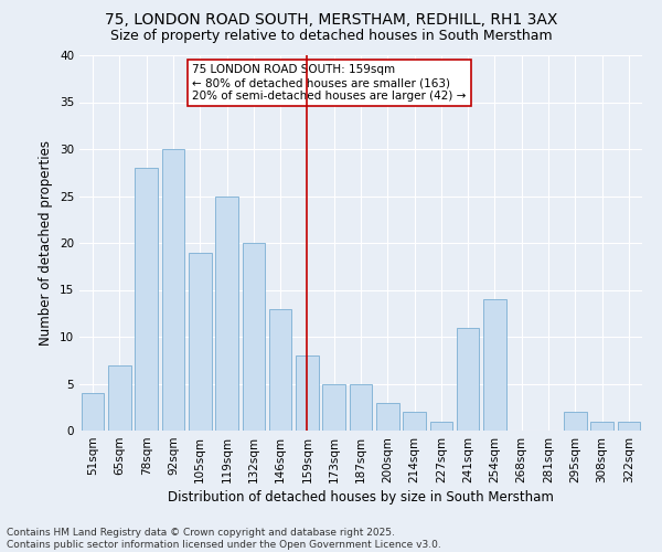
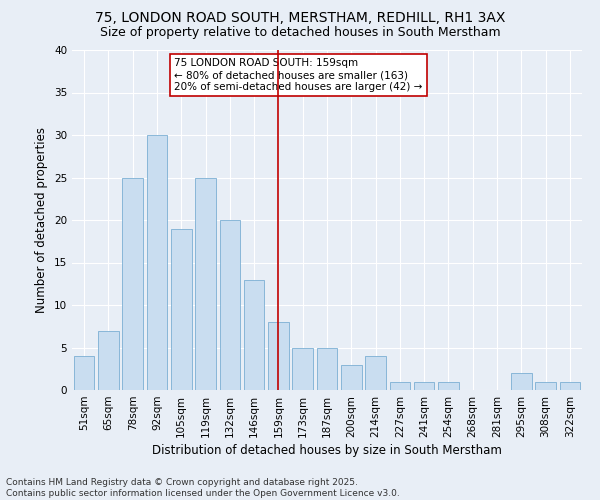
78sqm: 28 -> 25
214sqm: 2 -> 4
241sqm: 11 -> 1
254sqm: 14 -> 1
